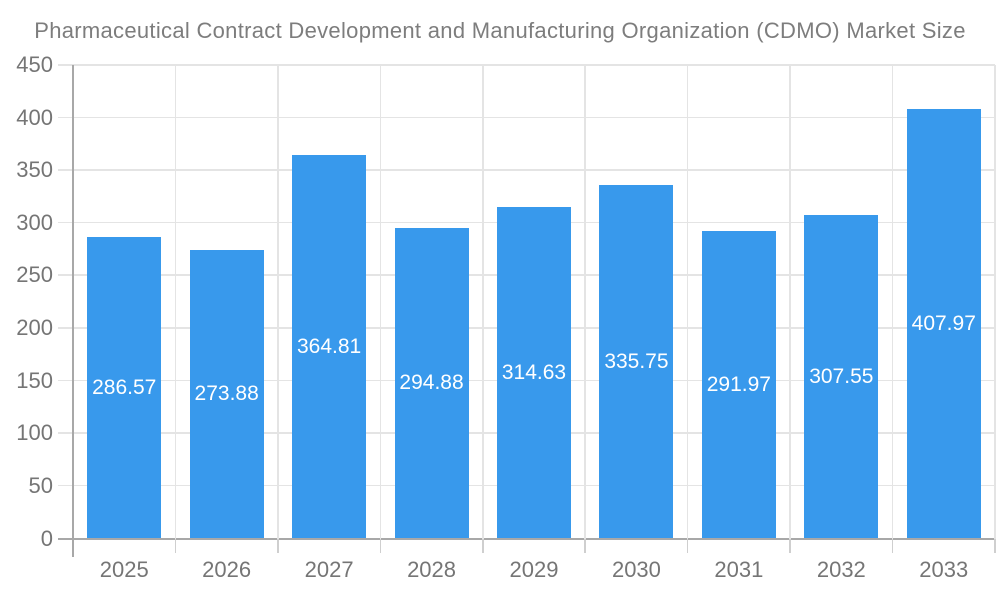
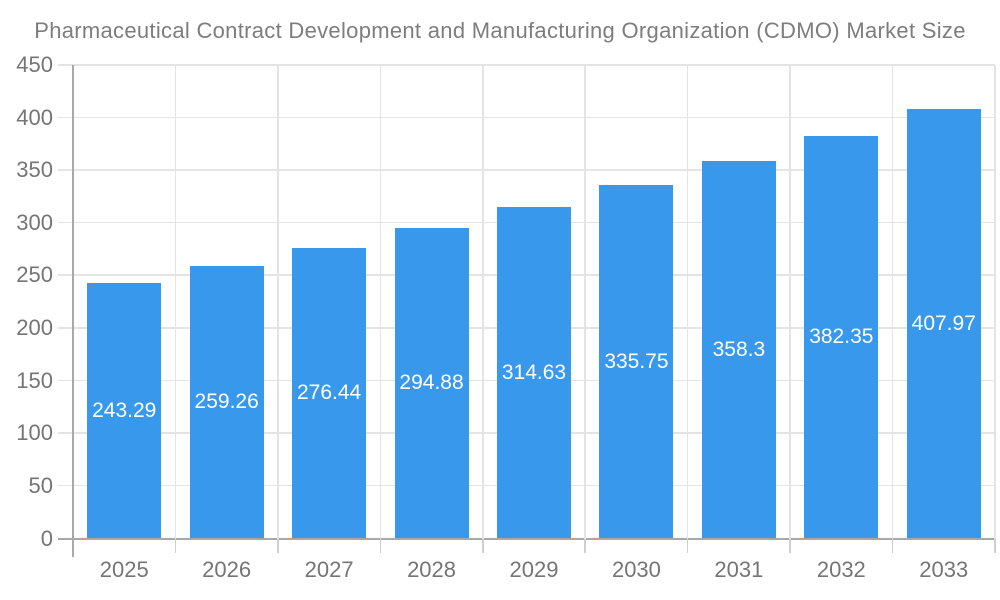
2025: 286.57 -> 243.29
2026: 273.88 -> 259.26
2027: 364.81 -> 276.44
2031: 291.97 -> 358.3
2032: 307.55 -> 382.35
